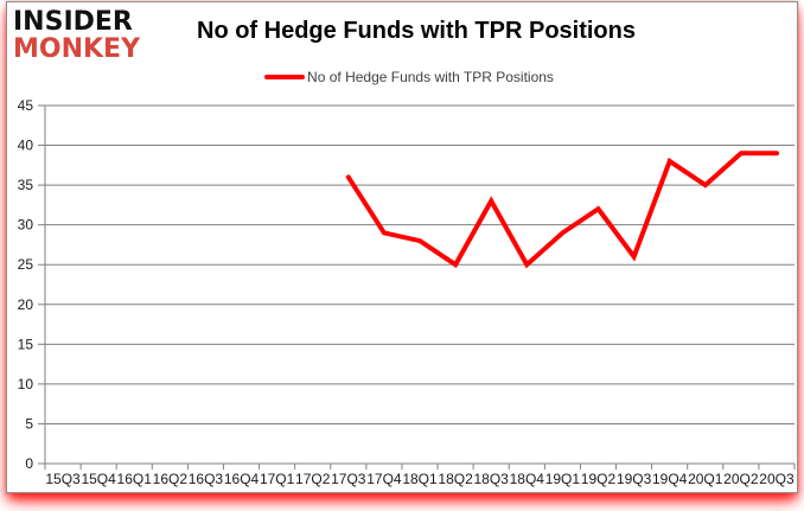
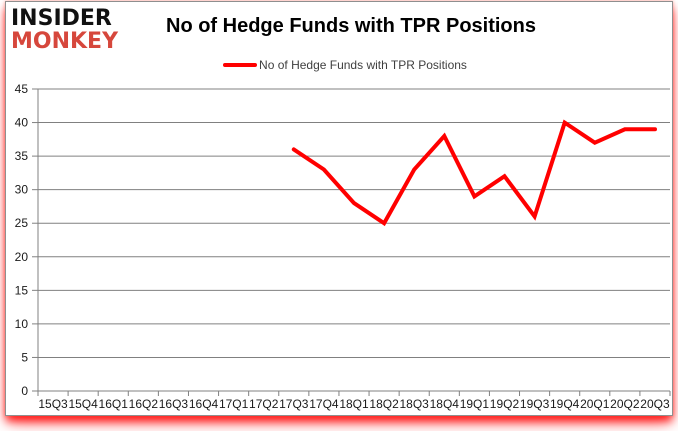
17Q4: 29 -> 33
18Q4: 25 -> 38
19Q4: 38 -> 40
20Q1: 35 -> 37
